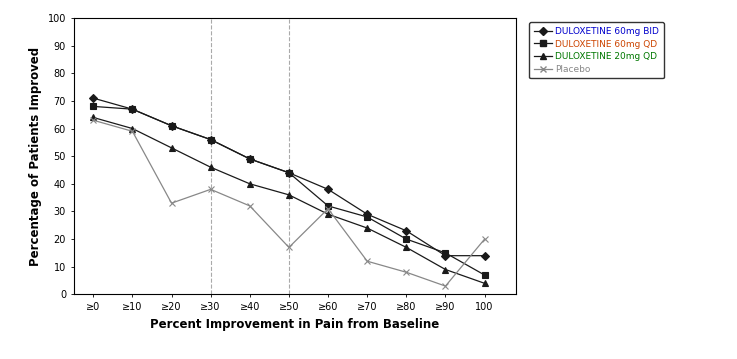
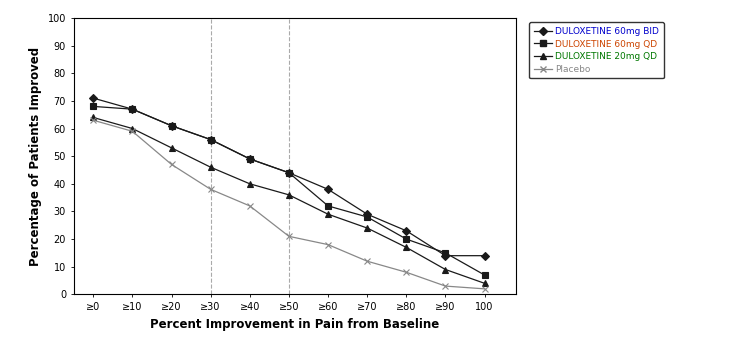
Placebo/≥20: 33 -> 47
Placebo/≥50: 17 -> 21
Placebo/≥60: 31 -> 18
Placebo/100: 20 -> 2
